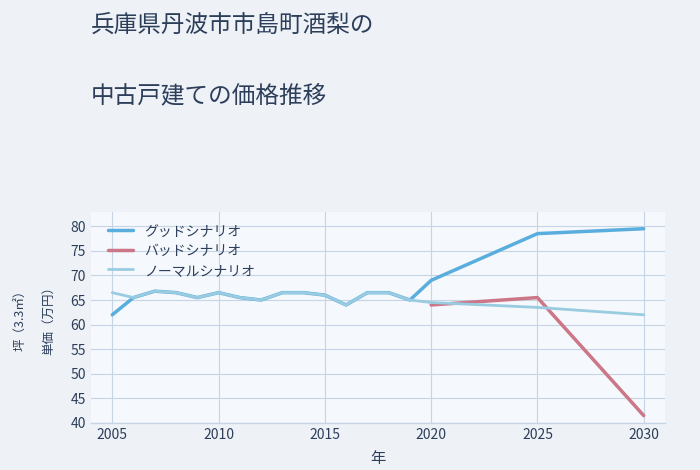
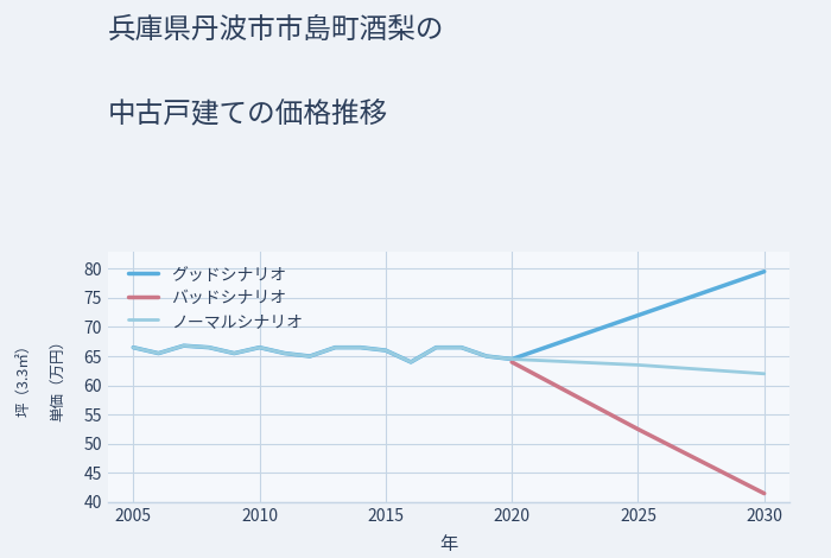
グッドシナリオ/2005: 62.0 -> 66.5
グッドシナリオ/2020: 69.0 -> 64.5
グッドシナリオ/2025: 78.5 -> 72.0
バッドシナリオ/2025: 65.5 -> 52.5
